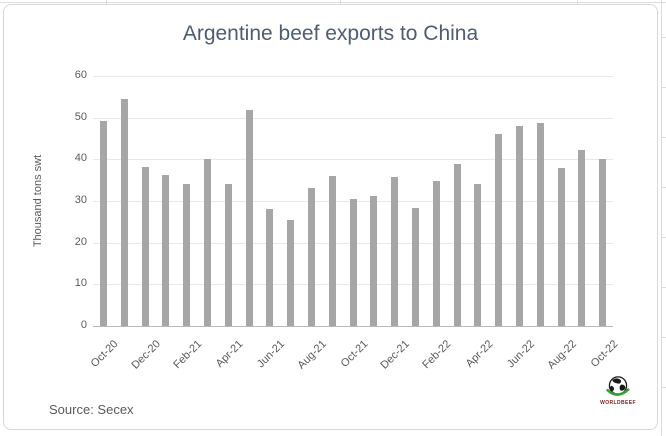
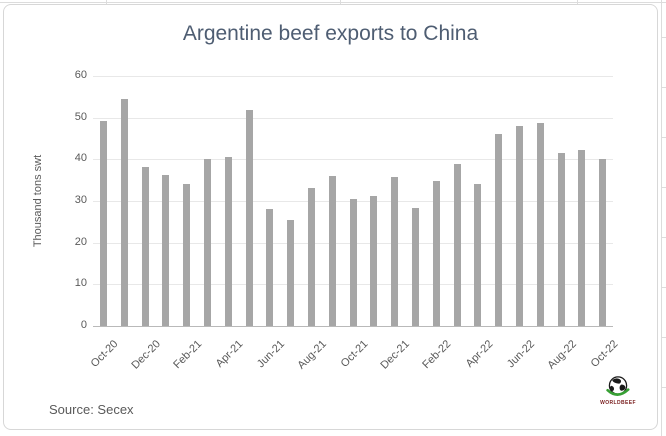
Apr-21: 34 -> 41
Aug-22: 38 -> 42
